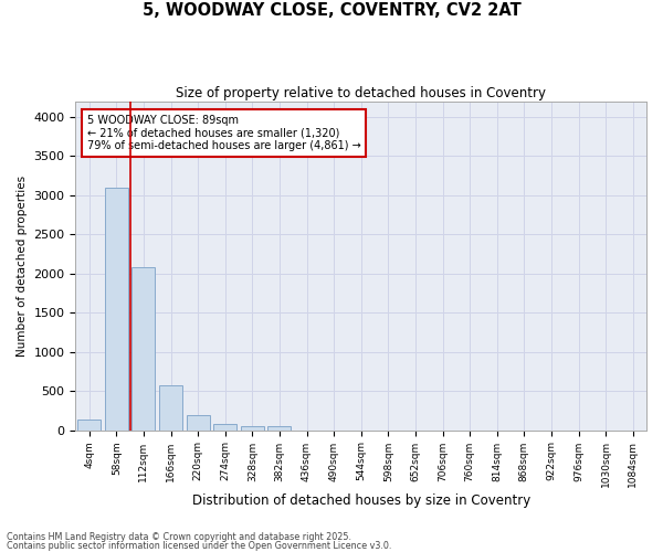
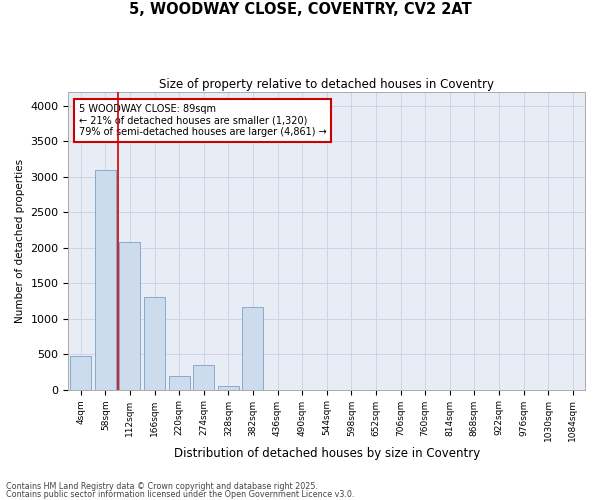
4sqm: 140 -> 480
166sqm: 580 -> 1300
274sqm: 80 -> 340
382sqm: 40 -> 1160
